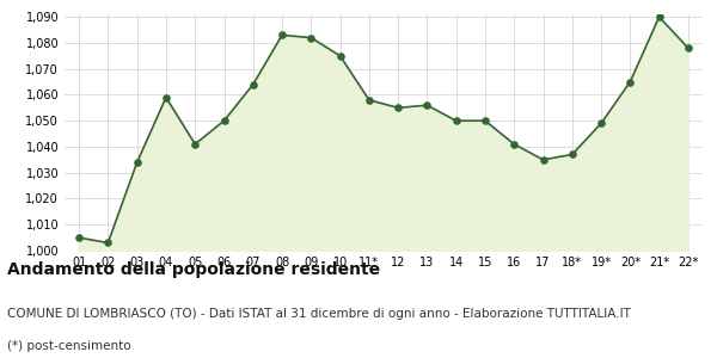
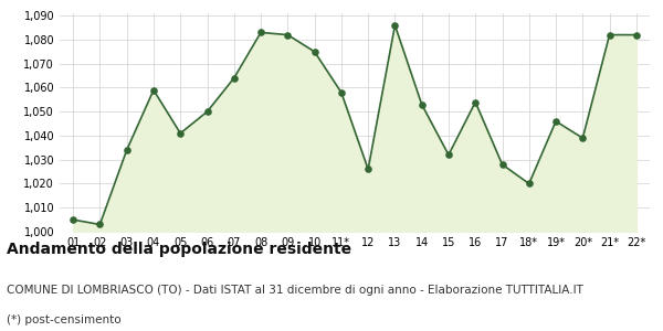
12: 1,055 -> 1,026
13: 1,056 -> 1,086
14: 1,050 -> 1,053
15: 1,050 -> 1,032
16: 1,041 -> 1,054
17: 1,035 -> 1,028
18*: 1,037 -> 1,020
19*: 1,049 -> 1,046
20*: 1,065 -> 1,039
21*: 1,090 -> 1,082
22*: 1,078 -> 1,082
